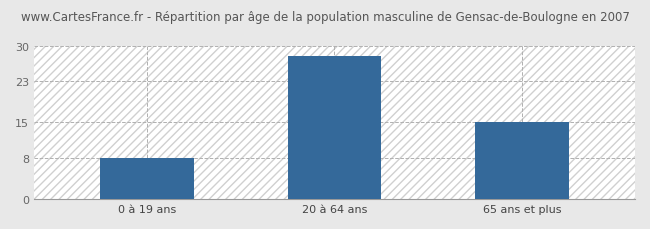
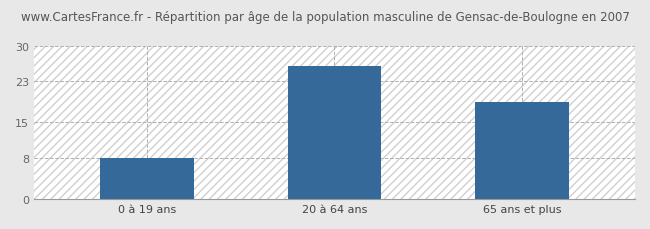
20 à 64 ans: 28 -> 26
65 ans et plus: 15 -> 19
